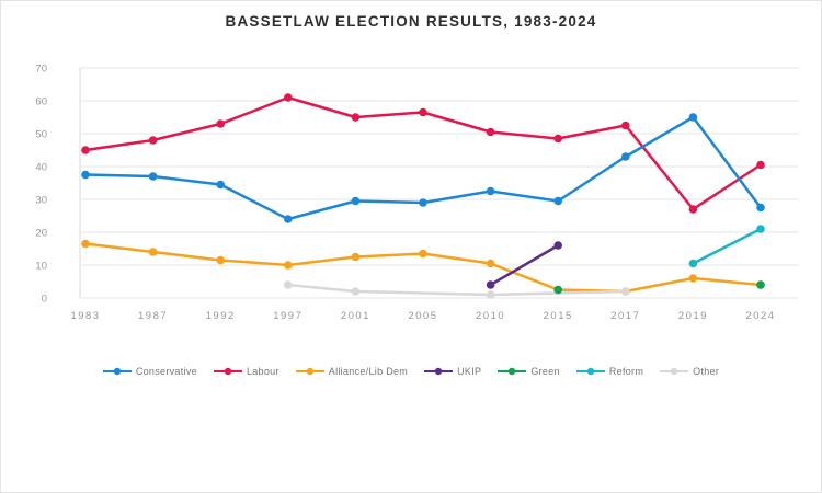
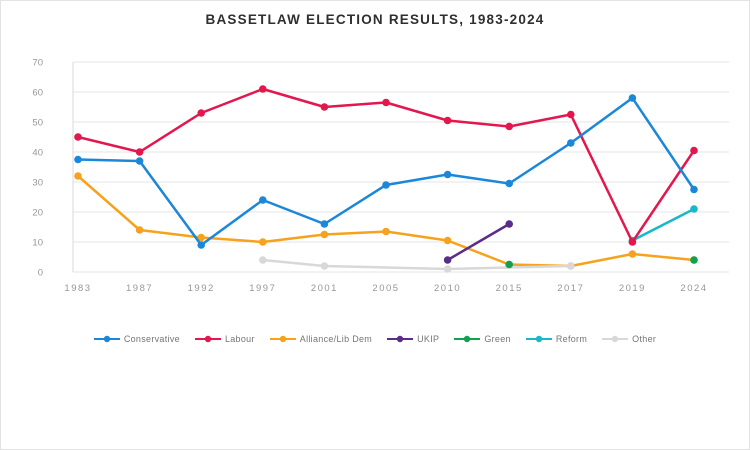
Alliance/Lib Dem/1983: 16 -> 32
Labour/1987: 48 -> 40
Conservative/1992: 34 -> 9
Conservative/2001: 30 -> 16
Conservative/2019: 55 -> 58
Labour/2019: 27 -> 10
